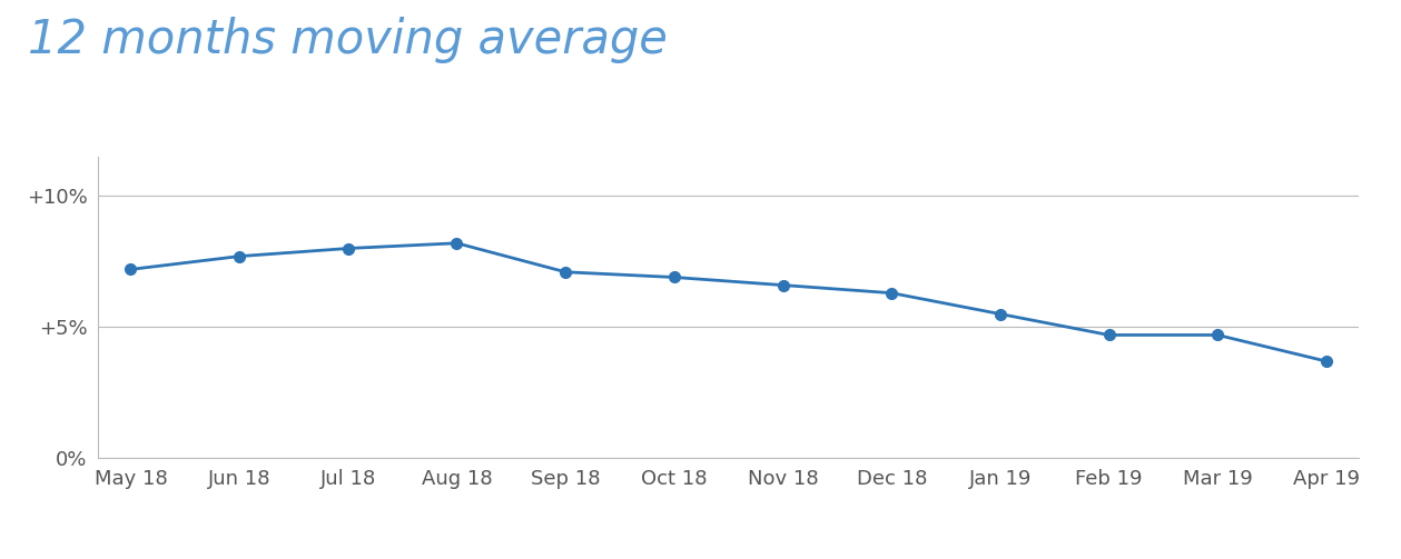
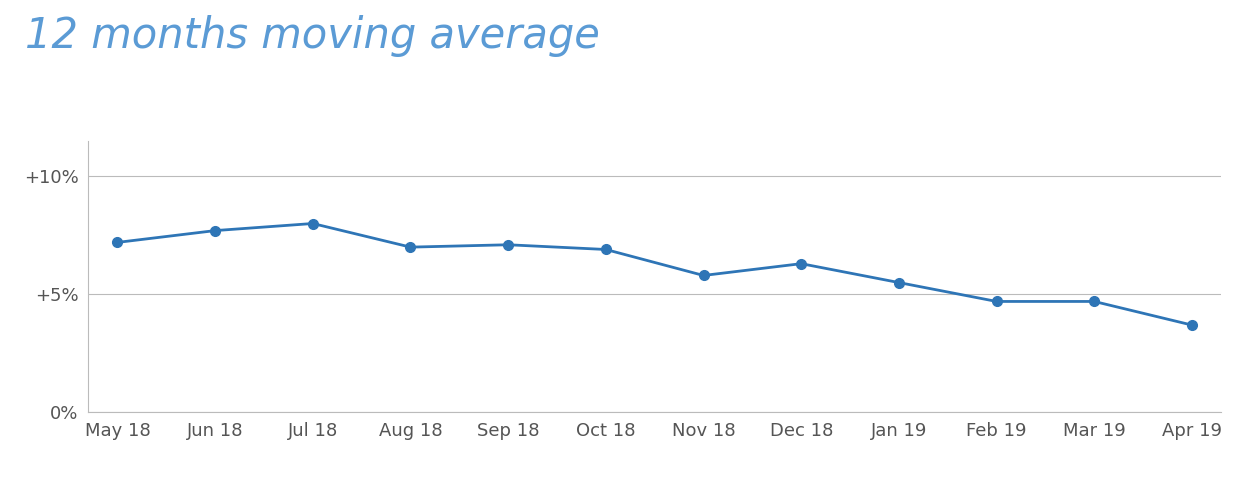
Aug 18: 8.2% -> 7.0%
Nov 18: 6.6% -> 5.8%
